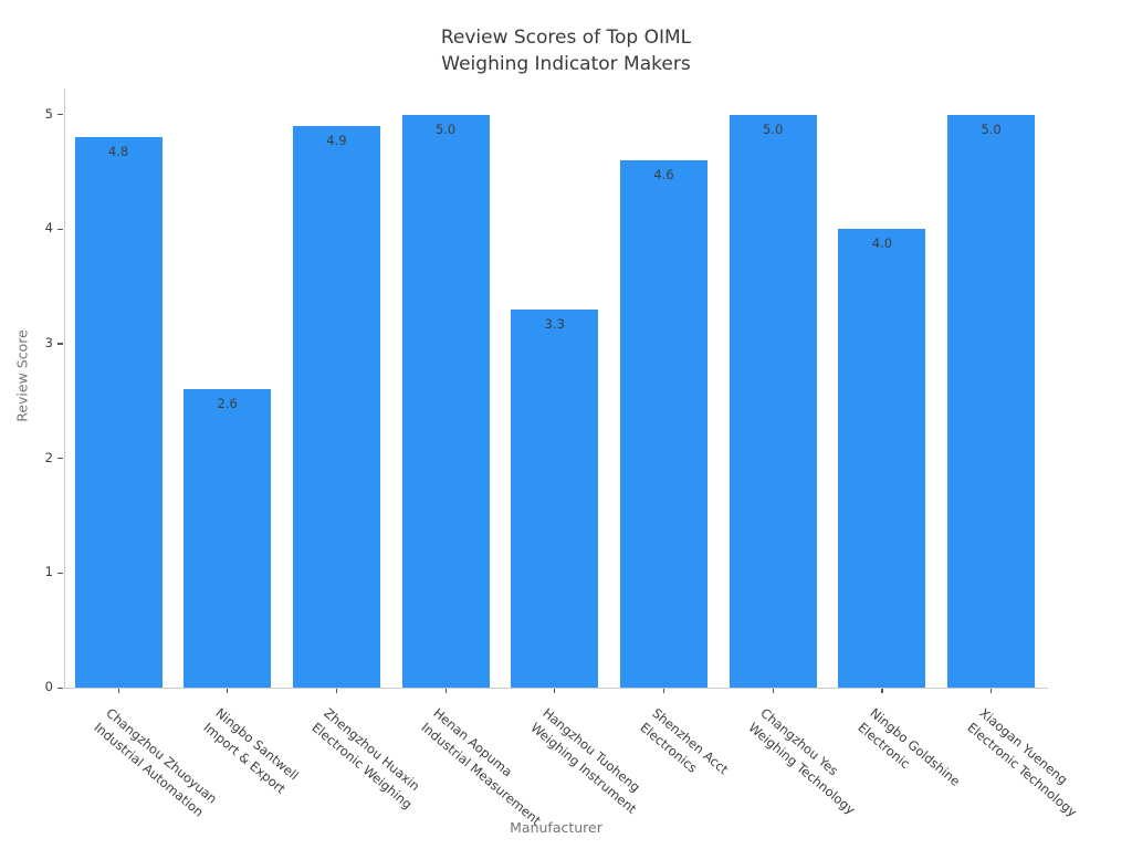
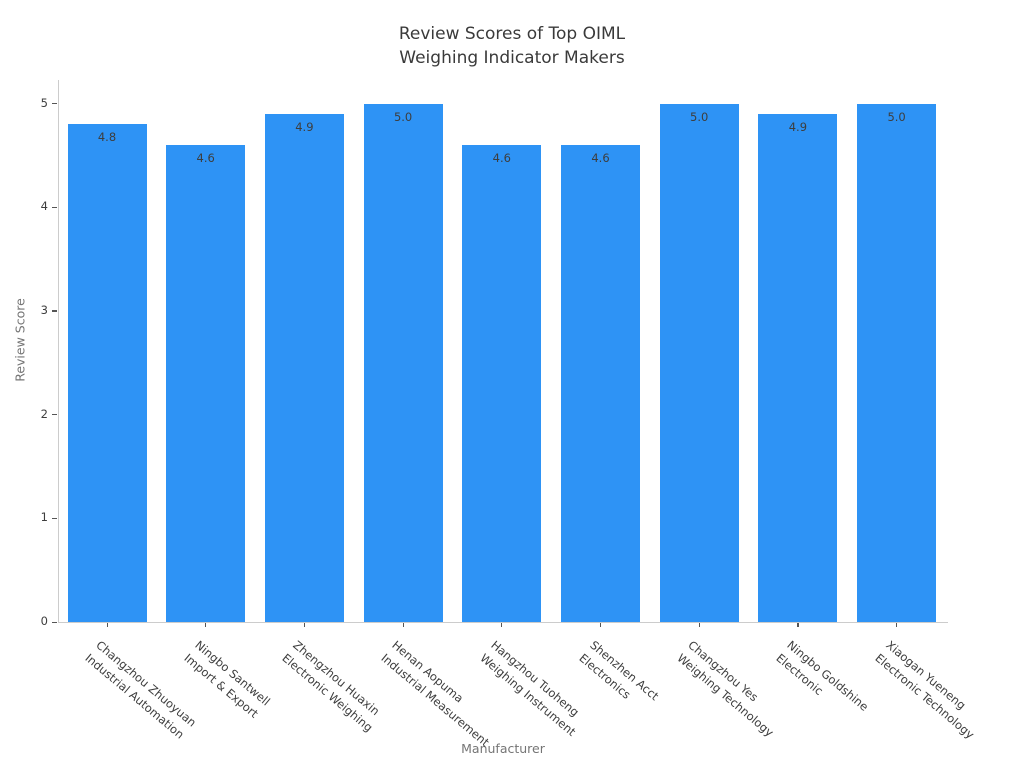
Ningbo Santwell Import & Export: 2.6 -> 4.6
Hangzhou Tuoheng Weighing Instrument: 3.3 -> 4.6
Ningbo Goldshine Electronic: 4.0 -> 4.9
